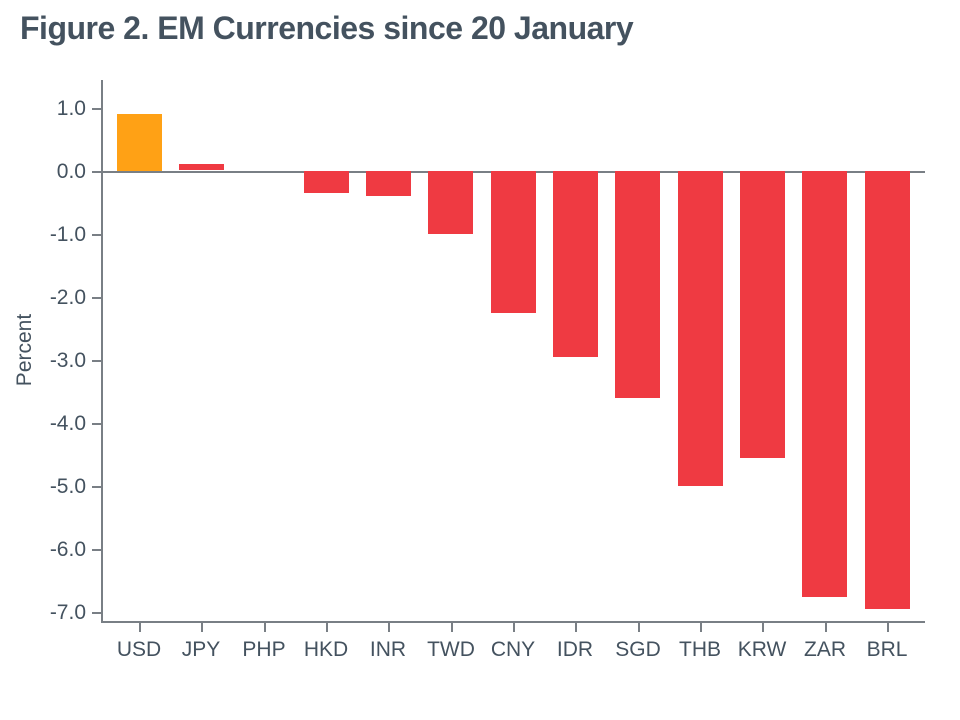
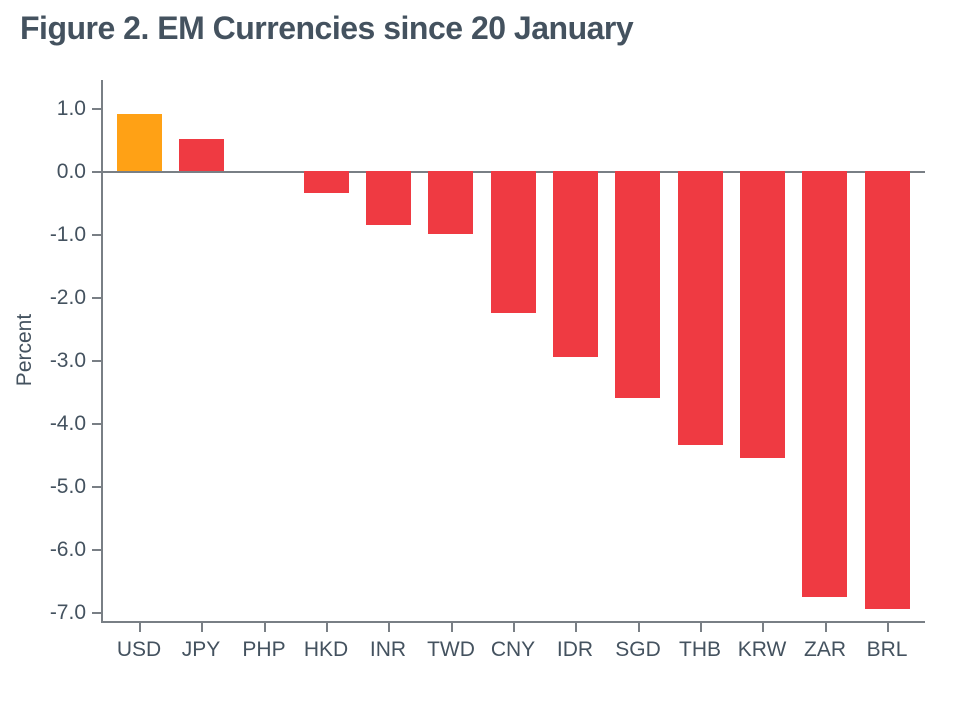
JPY: 0.1 -> 0.5
INR: -0.4 -> -0.8
THB: -5.0 -> -4.3
